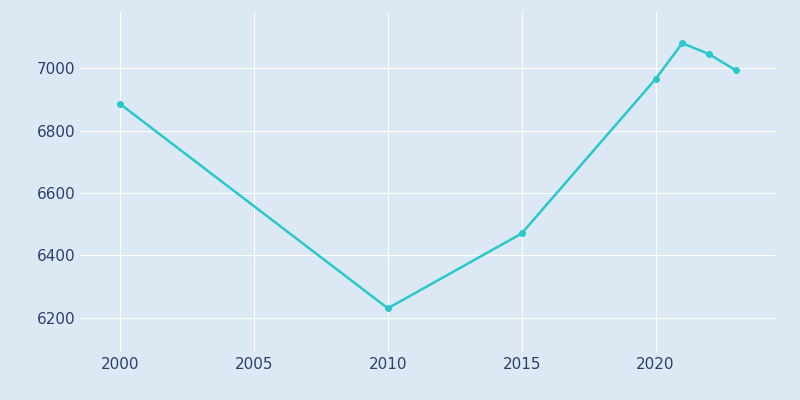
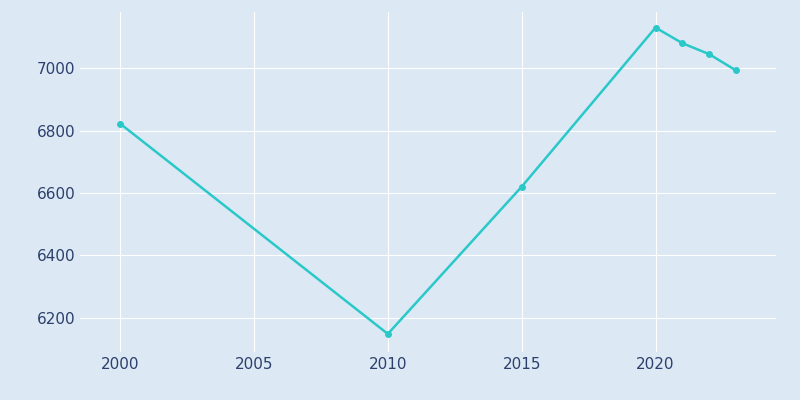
2000: 6885 -> 6822
2010: 6230 -> 6148
2015: 6470 -> 6620
2020: 6965 -> 7130
